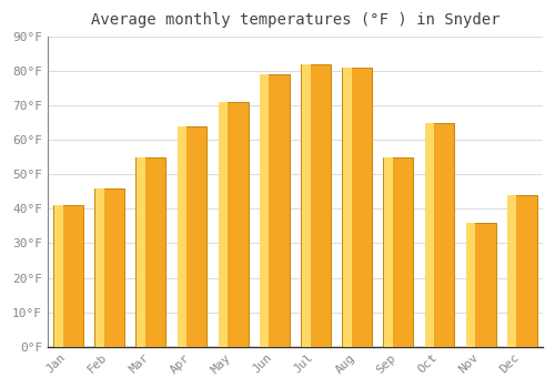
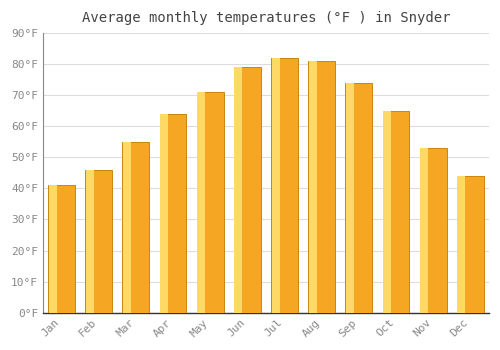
Sep: 55°F -> 74°F
Nov: 36°F -> 53°F
